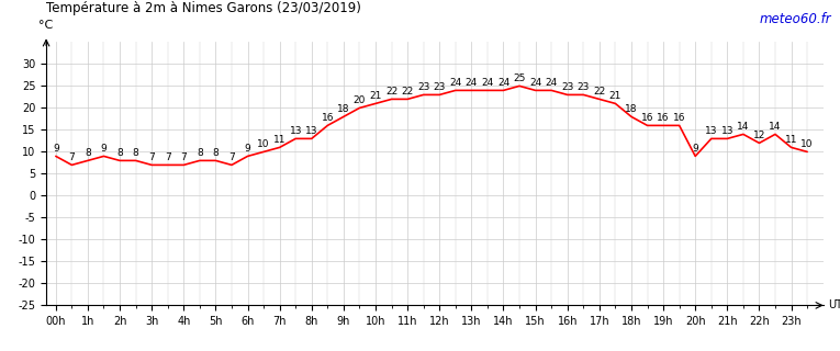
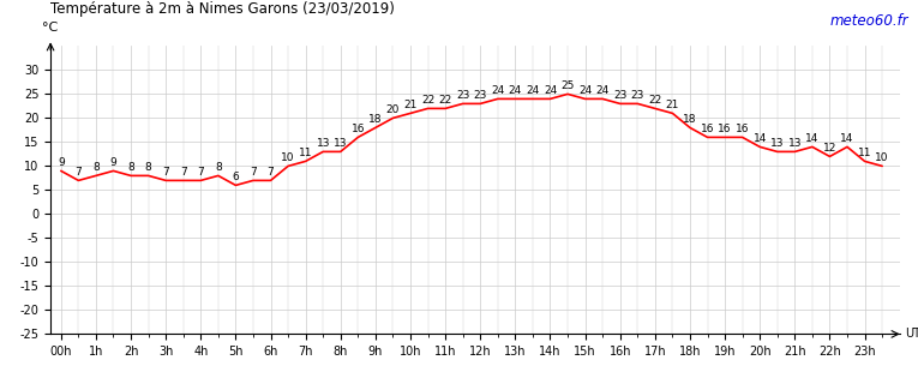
5h: 8 -> 6
6h: 9 -> 7
20h: 9 -> 14
